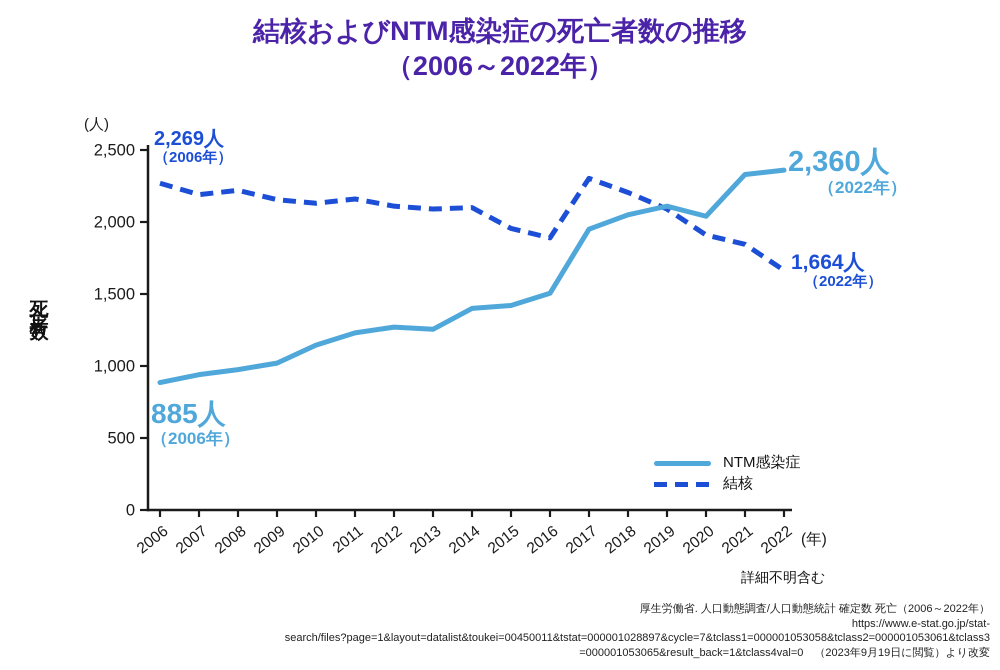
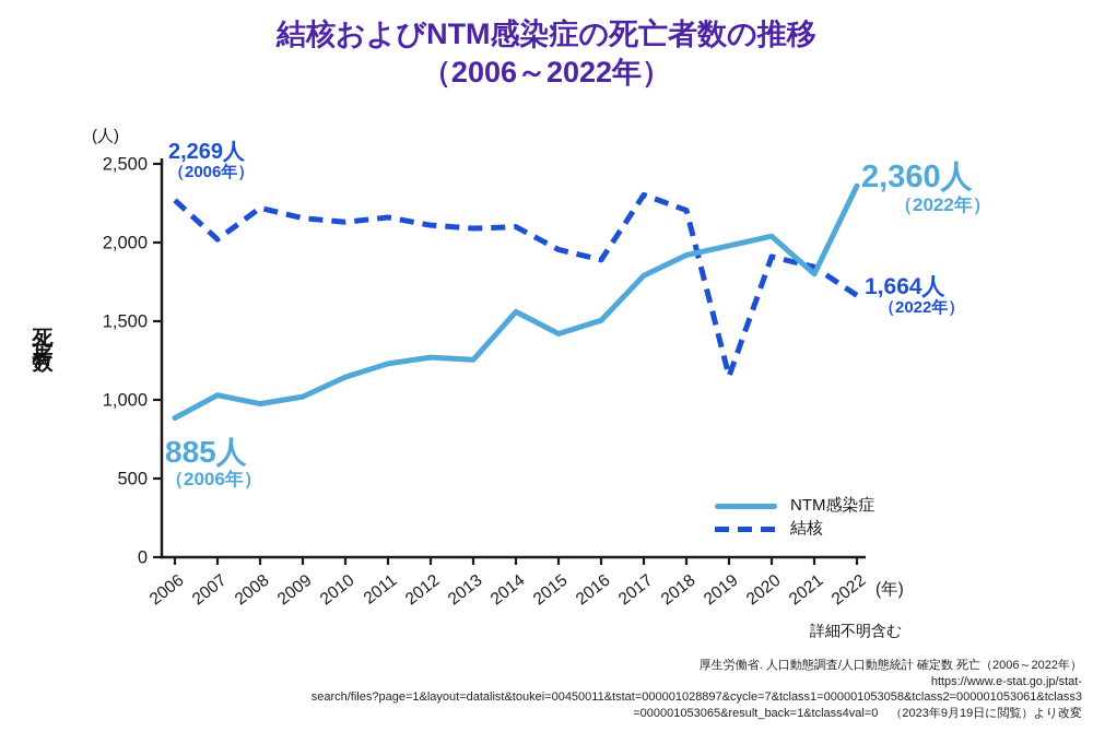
NTM感染症/2007: 940 -> 1030
結核/2007: 2190 -> 2020
NTM感染症/2014: 1400 -> 1560
NTM感染症/2017: 1950 -> 1790
NTM感染症/2018: 2050 -> 1920
NTM感染症/2019: 2110 -> 1980
結核/2019: 2090 -> 1150
NTM感染症/2021: 2330 -> 1800
